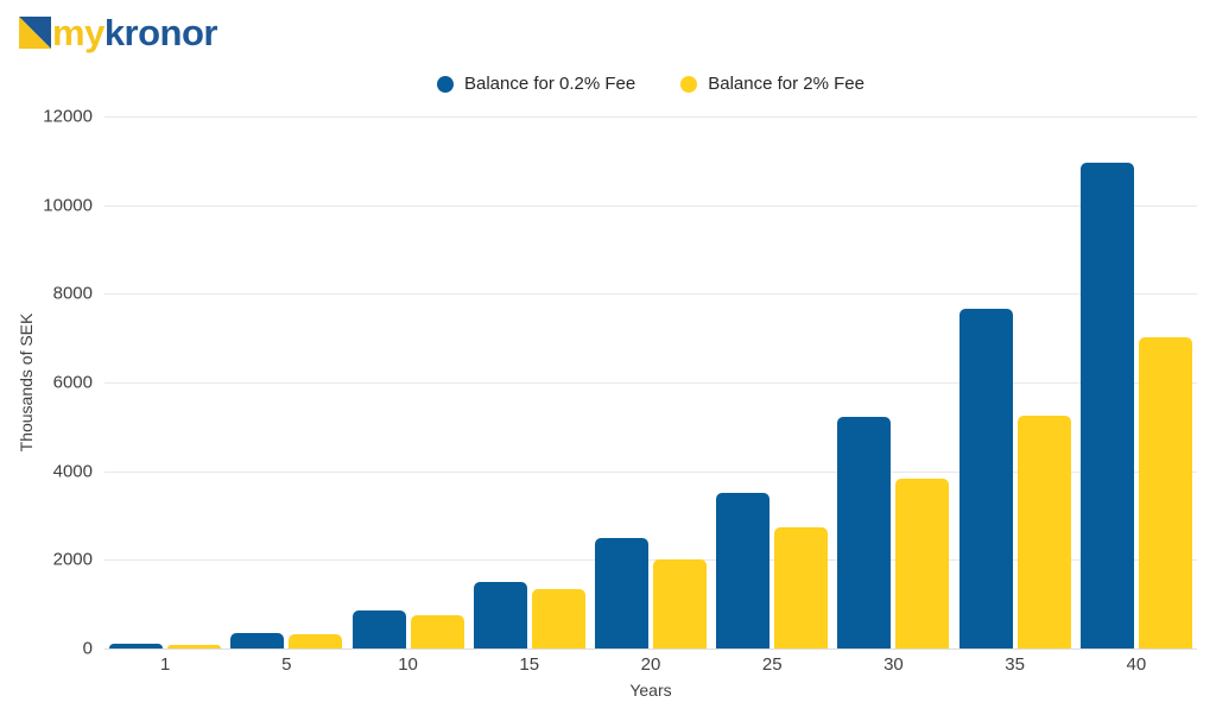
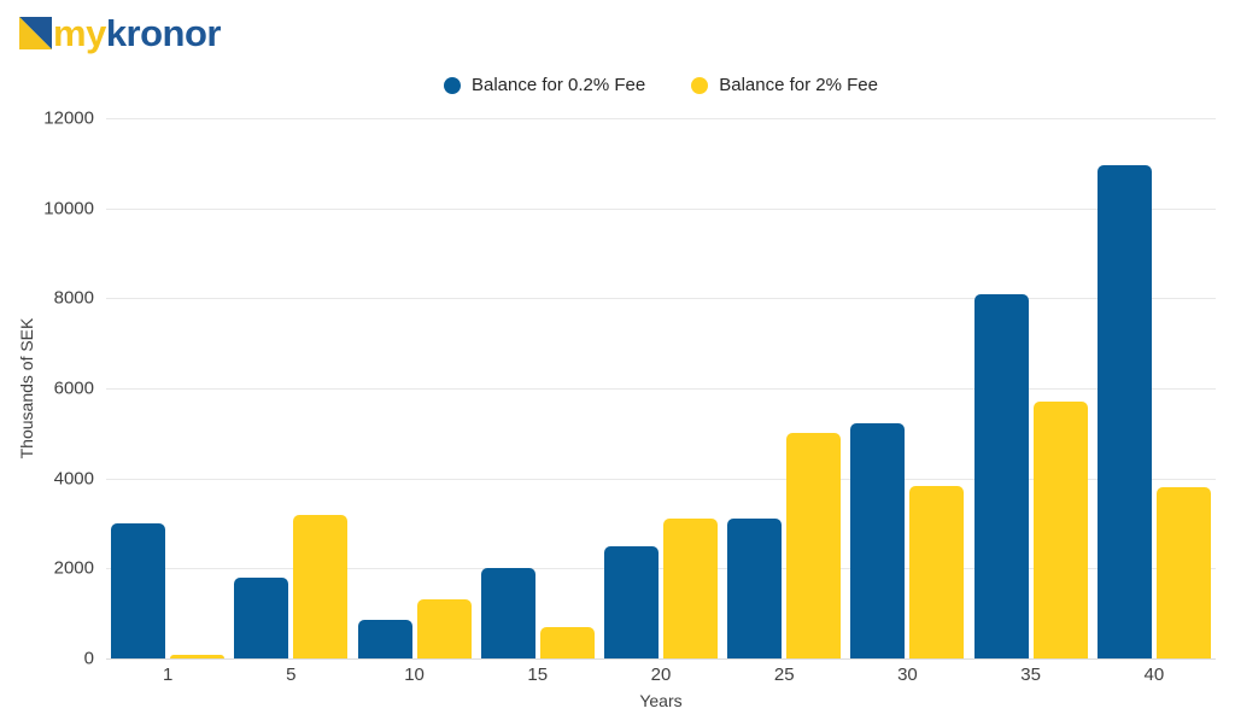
Balance for 0.2% Fee/1: 100 -> 3000
Balance for 0.2% Fee/5: 400 -> 1800
Balance for 2% Fee/5: 300 -> 3200
Balance for 2% Fee/10: 800 -> 1300
Balance for 0.2% Fee/15: 1500 -> 2000
Balance for 2% Fee/15: 1300 -> 700
Balance for 2% Fee/20: 2000 -> 3100
Balance for 0.2% Fee/25: 3500 -> 3100
Balance for 2% Fee/25: 2700 -> 5000
Balance for 0.2% Fee/35: 7600 -> 8100
Balance for 2% Fee/35: 5200 -> 5700
Balance for 2% Fee/40: 7000 -> 3800
